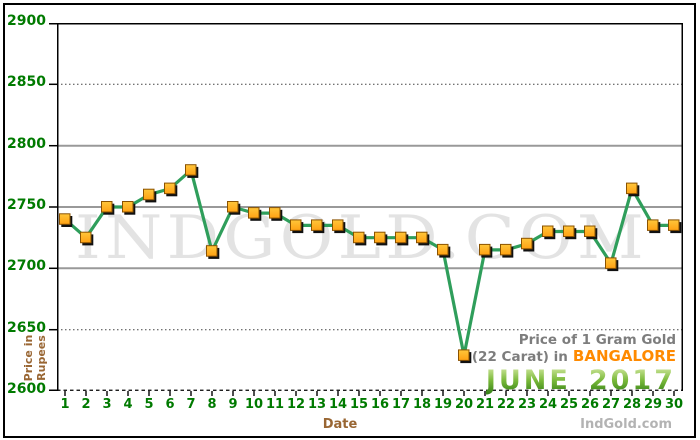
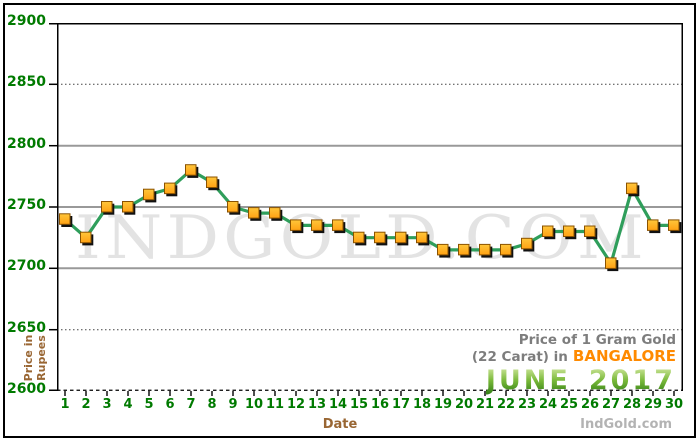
8: 2714 -> 2770
20: 2629 -> 2715
